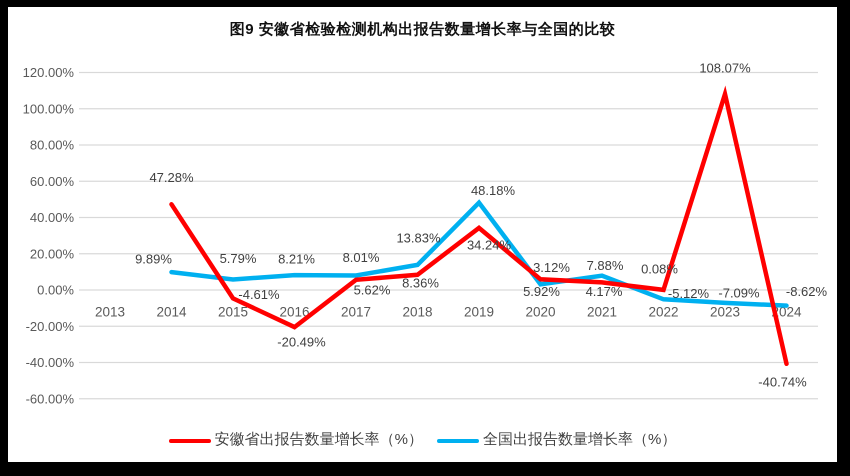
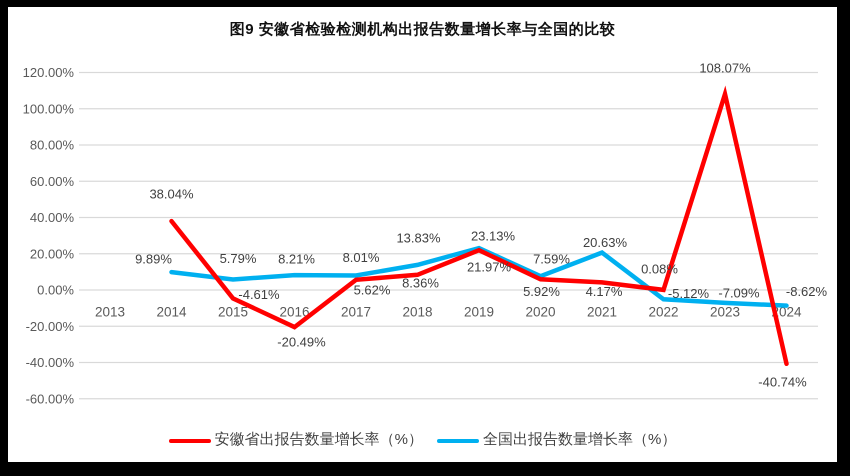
安徽省出报告数量增长率（%）/2014: 47.28% -> 38.04%
安徽省出报告数量增长率（%）/2019: 34.24% -> 21.97%
全国出报告数量增长率（%）/2019: 48.18% -> 23.13%
全国出报告数量增长率（%）/2020: 3.12% -> 7.59%
全国出报告数量增长率（%）/2021: 7.88% -> 20.63%
